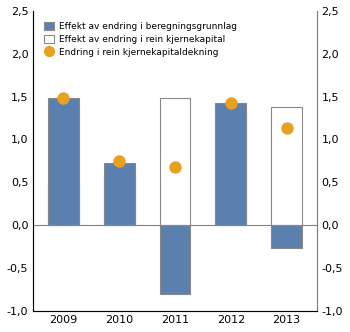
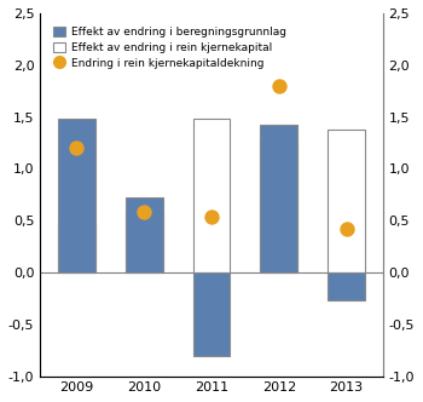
Endring i rein kjernekapitaldekning/2009: 1,48 -> 1,20
Endring i rein kjernekapitaldekning/2010: 0,75 -> 0,58
Endring i rein kjernekapitaldekning/2011: 0,68 -> 0,54
Endring i rein kjernekapitaldekning/2012: 1,43 -> 1,80
Endring i rein kjernekapitaldekning/2013: 1,13 -> 0,42
